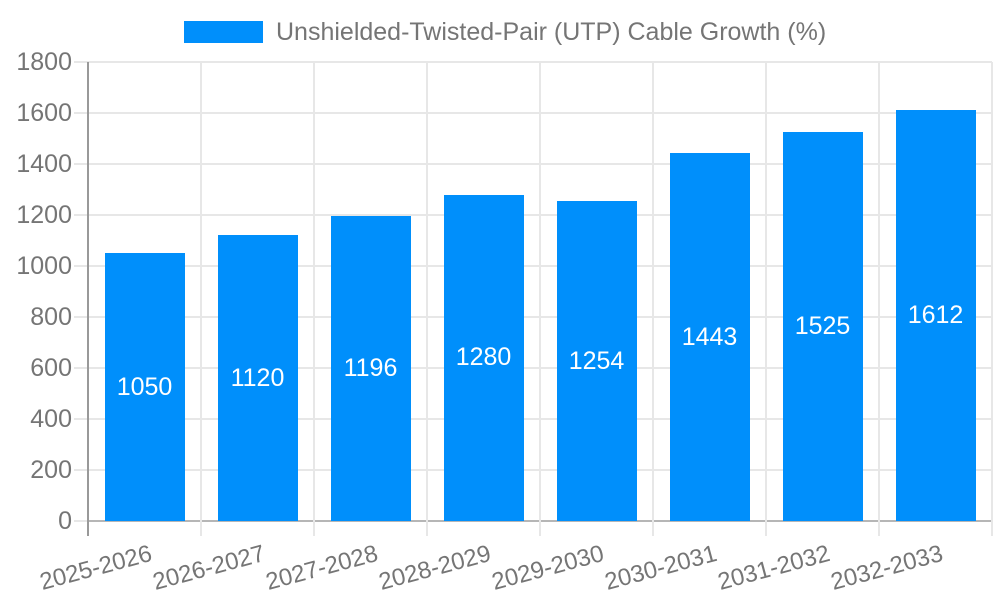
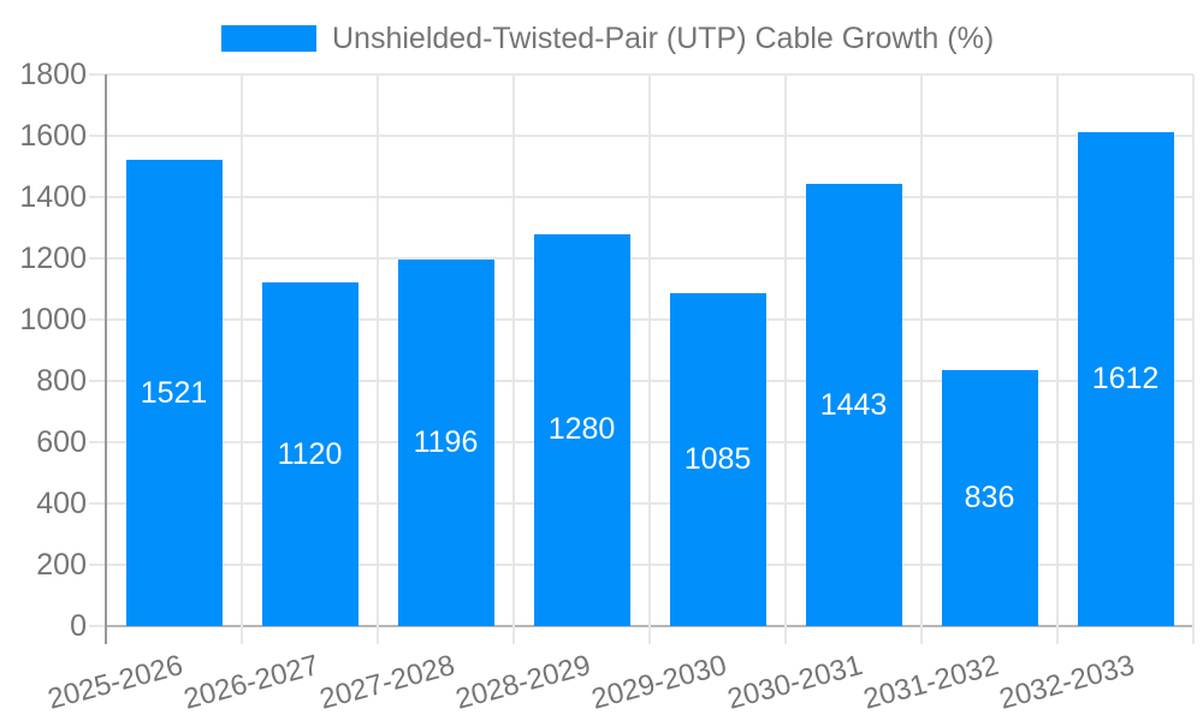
2025-2026: 1050 -> 1521
2029-2030: 1254 -> 1085
2031-2032: 1525 -> 836
